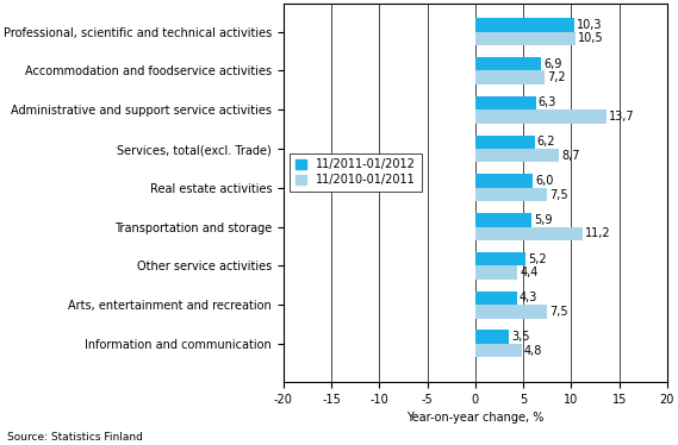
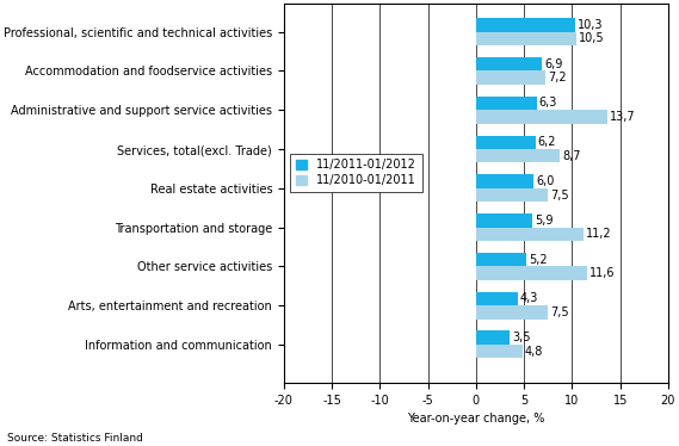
11/2010-01/2011/Other service activities: 4,4 -> 11,6
